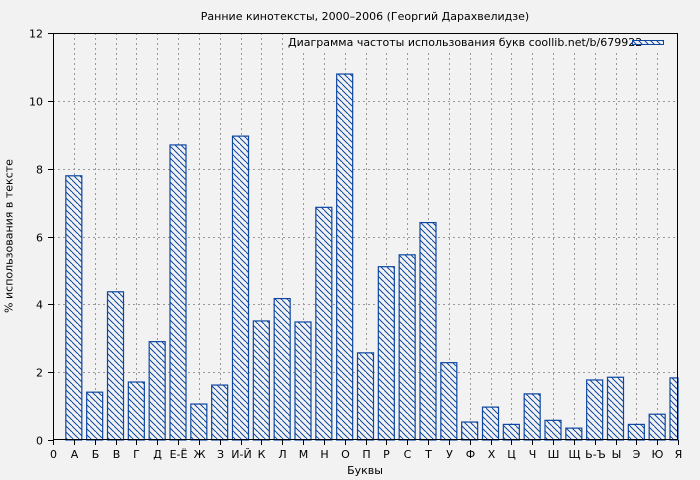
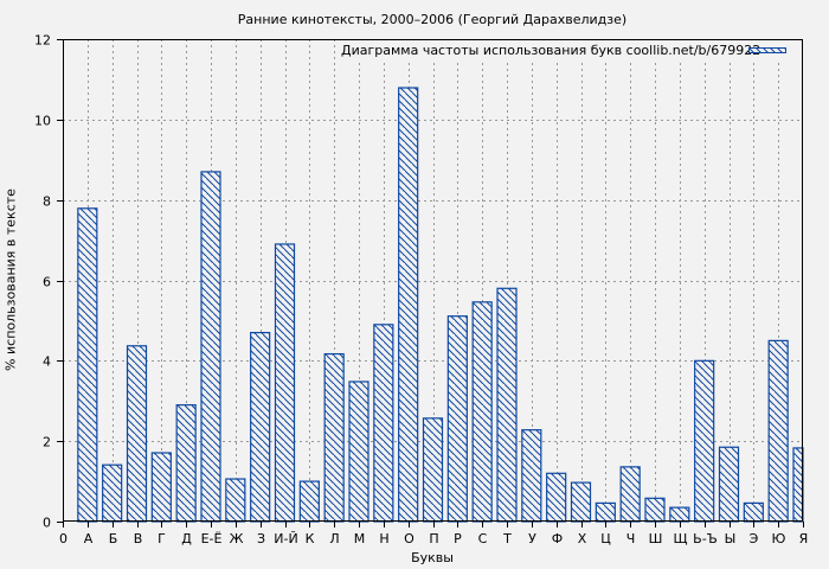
З: 1.6 -> 4.7
И-Й: 9.0 -> 6.9
К: 3.5 -> 1.0
Н: 6.9 -> 4.9
Т: 6.4 -> 5.8
Ф: 0.5 -> 1.2
Ь-Ъ: 1.8 -> 4.0
Ю: 0.8 -> 4.5
